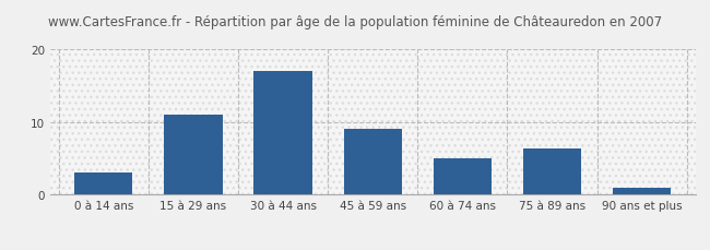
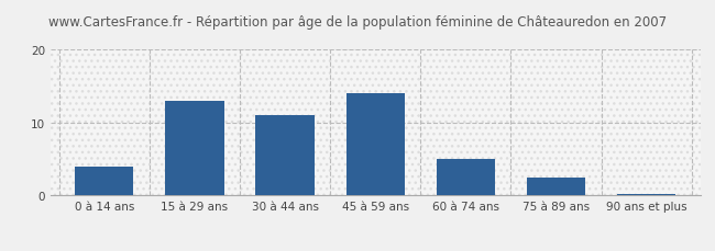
0 à 14 ans: 3.0 -> 4.0
15 à 29 ans: 11.0 -> 13.0
30 à 44 ans: 17.0 -> 11.0
45 à 59 ans: 9.0 -> 14.0
75 à 89 ans: 6.4 -> 2.5
90 ans et plus: 1.0 -> 0.2
